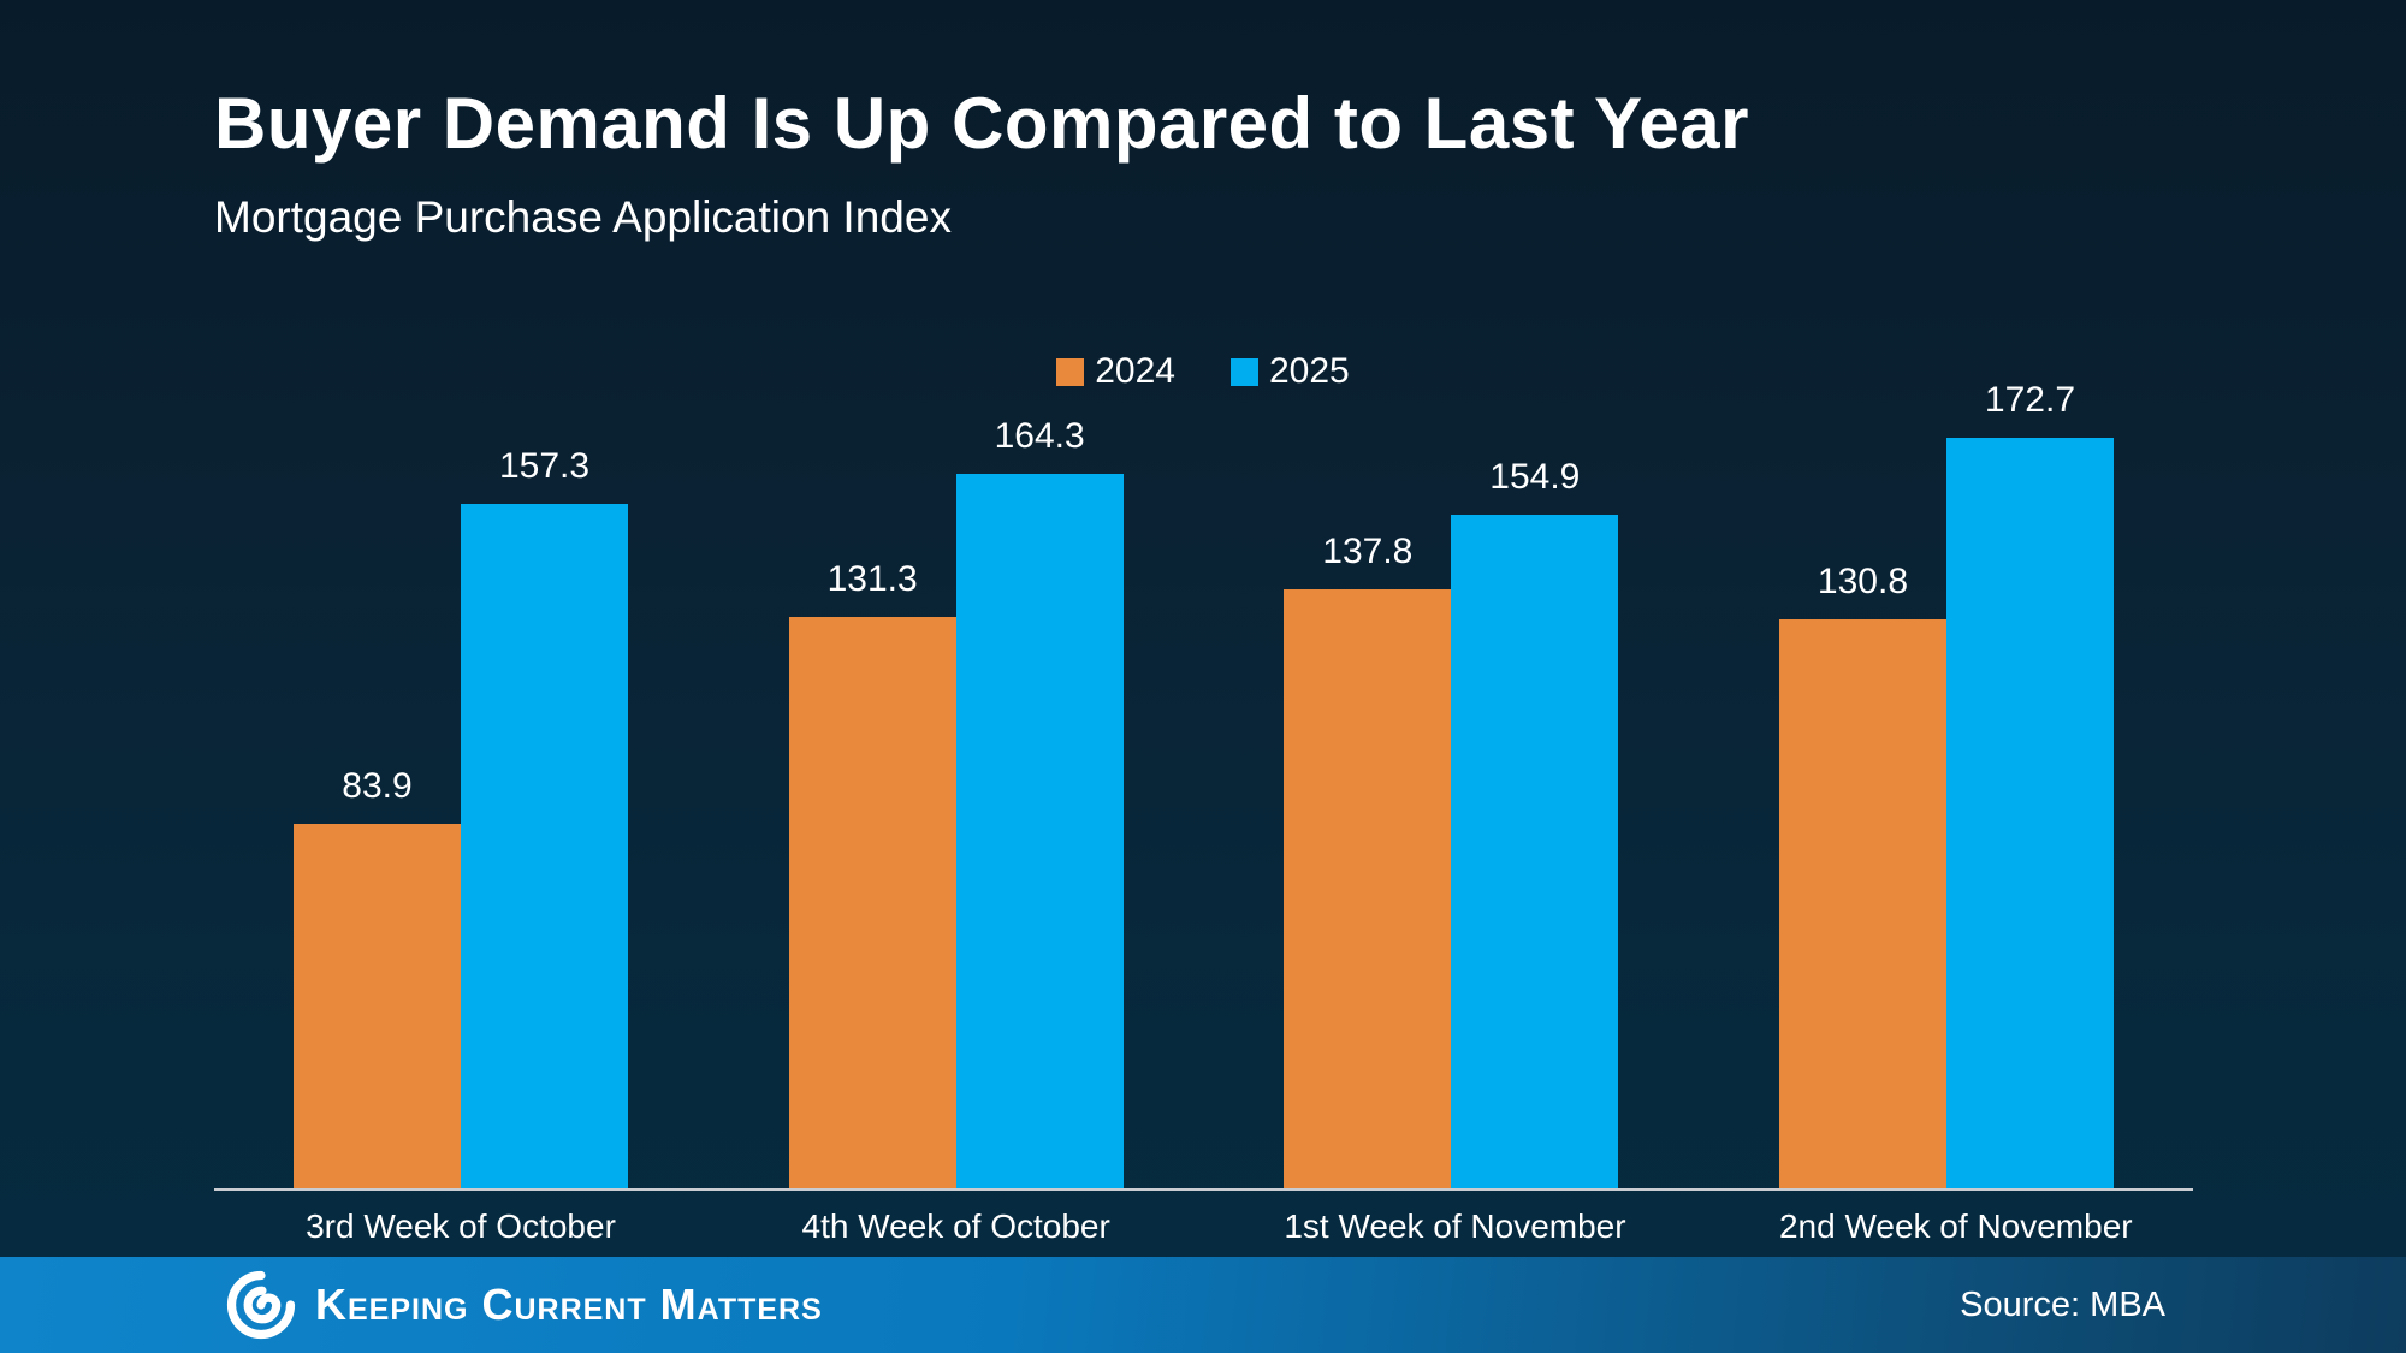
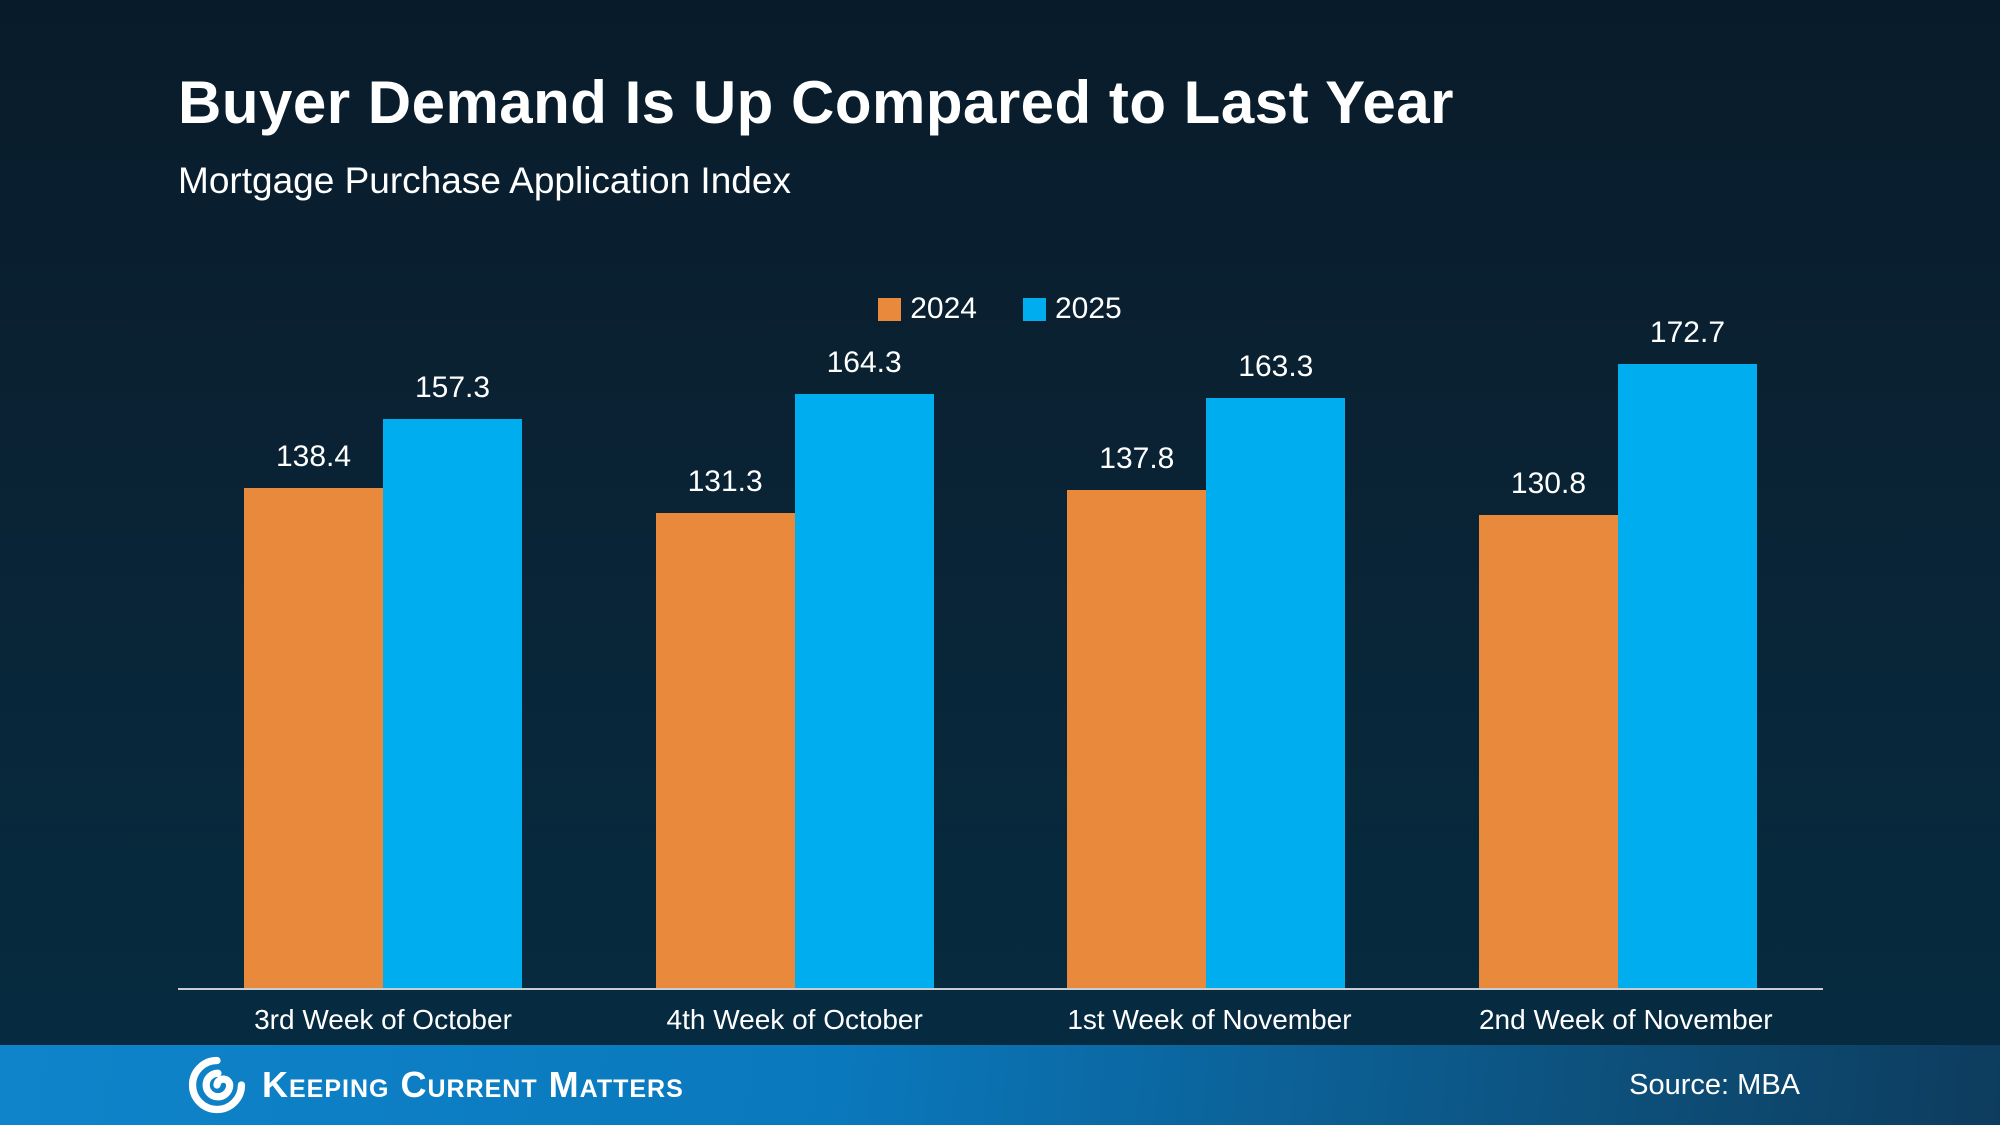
2024/3rd Week of October: 83.9 -> 138.4
2025/1st Week of November: 154.9 -> 163.3
